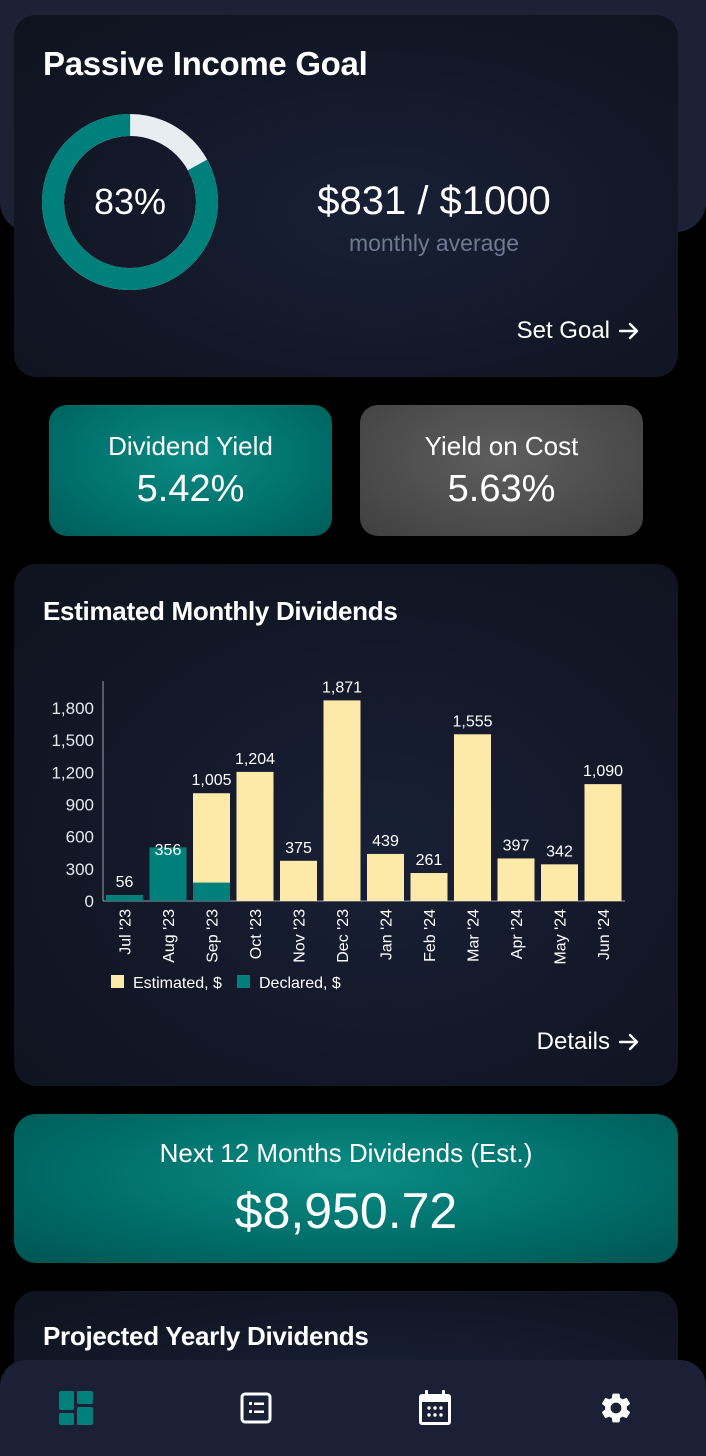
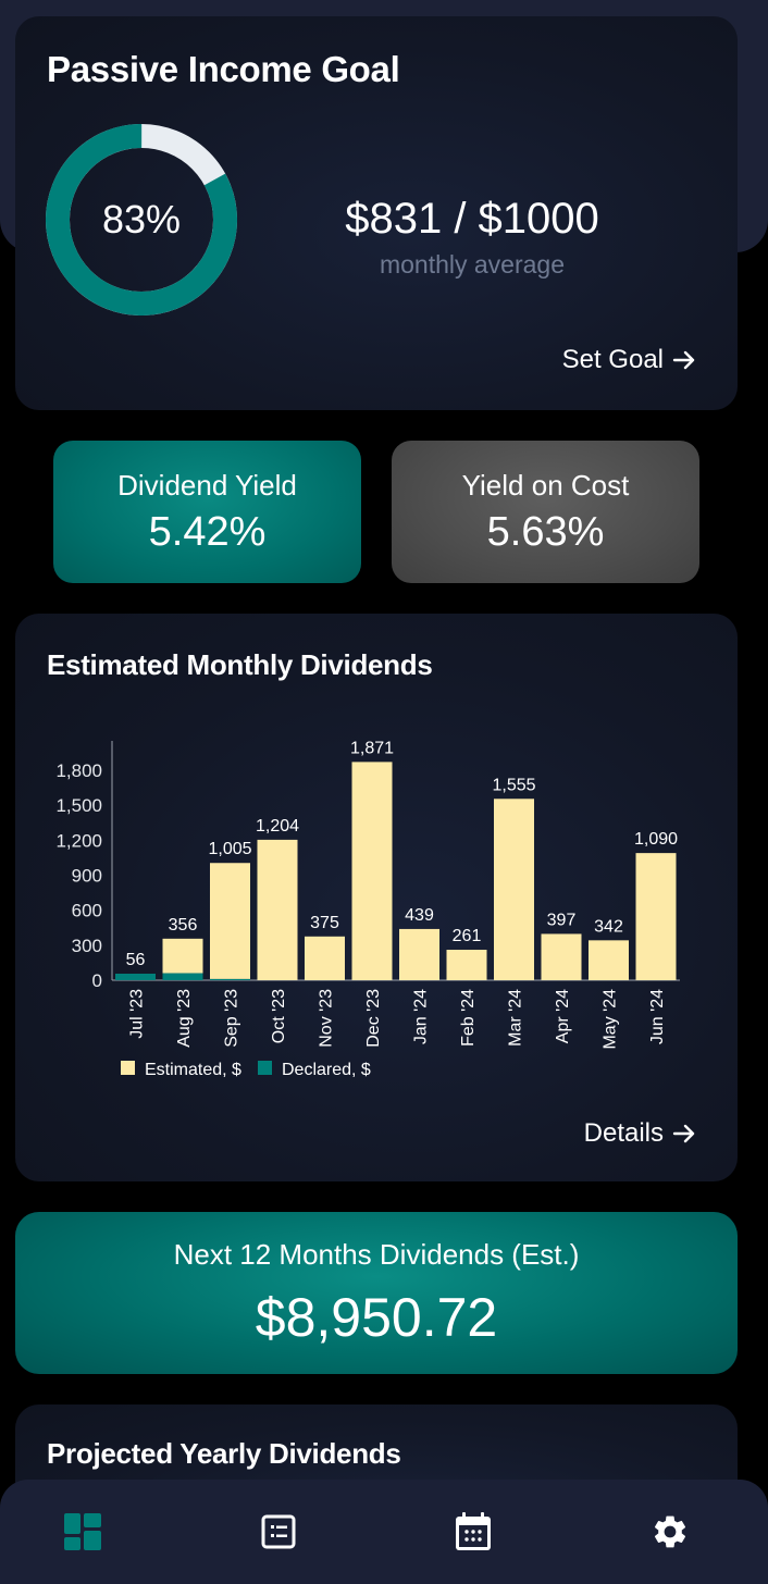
Declared, $/Aug '23: 500 -> 60
Declared, $/Sep '23: 170 -> 10
